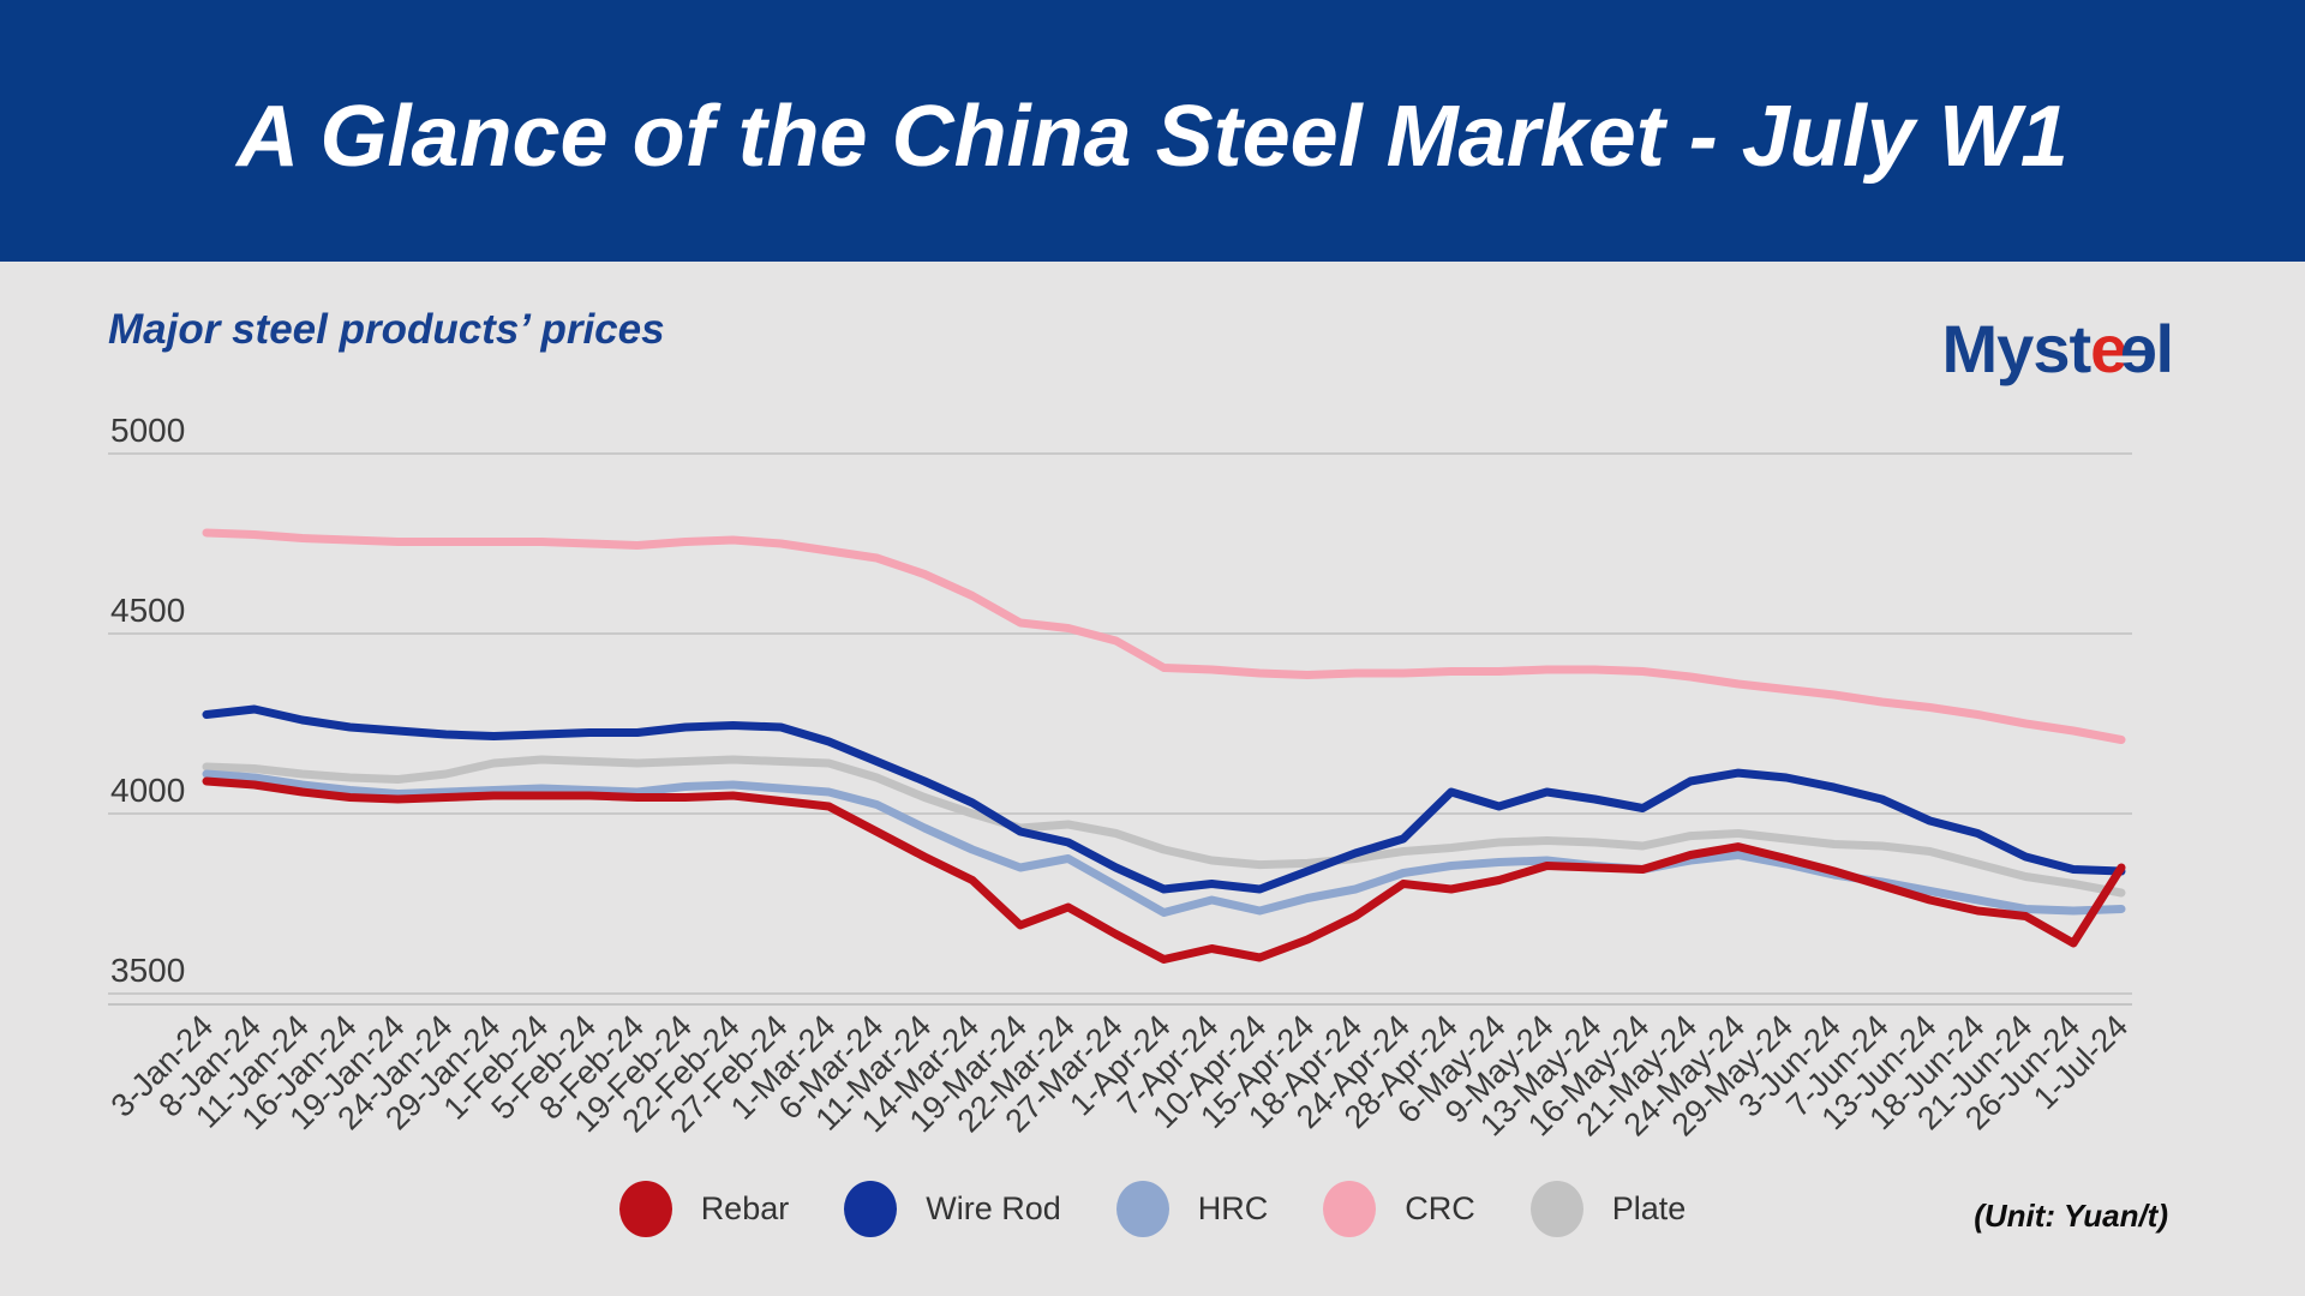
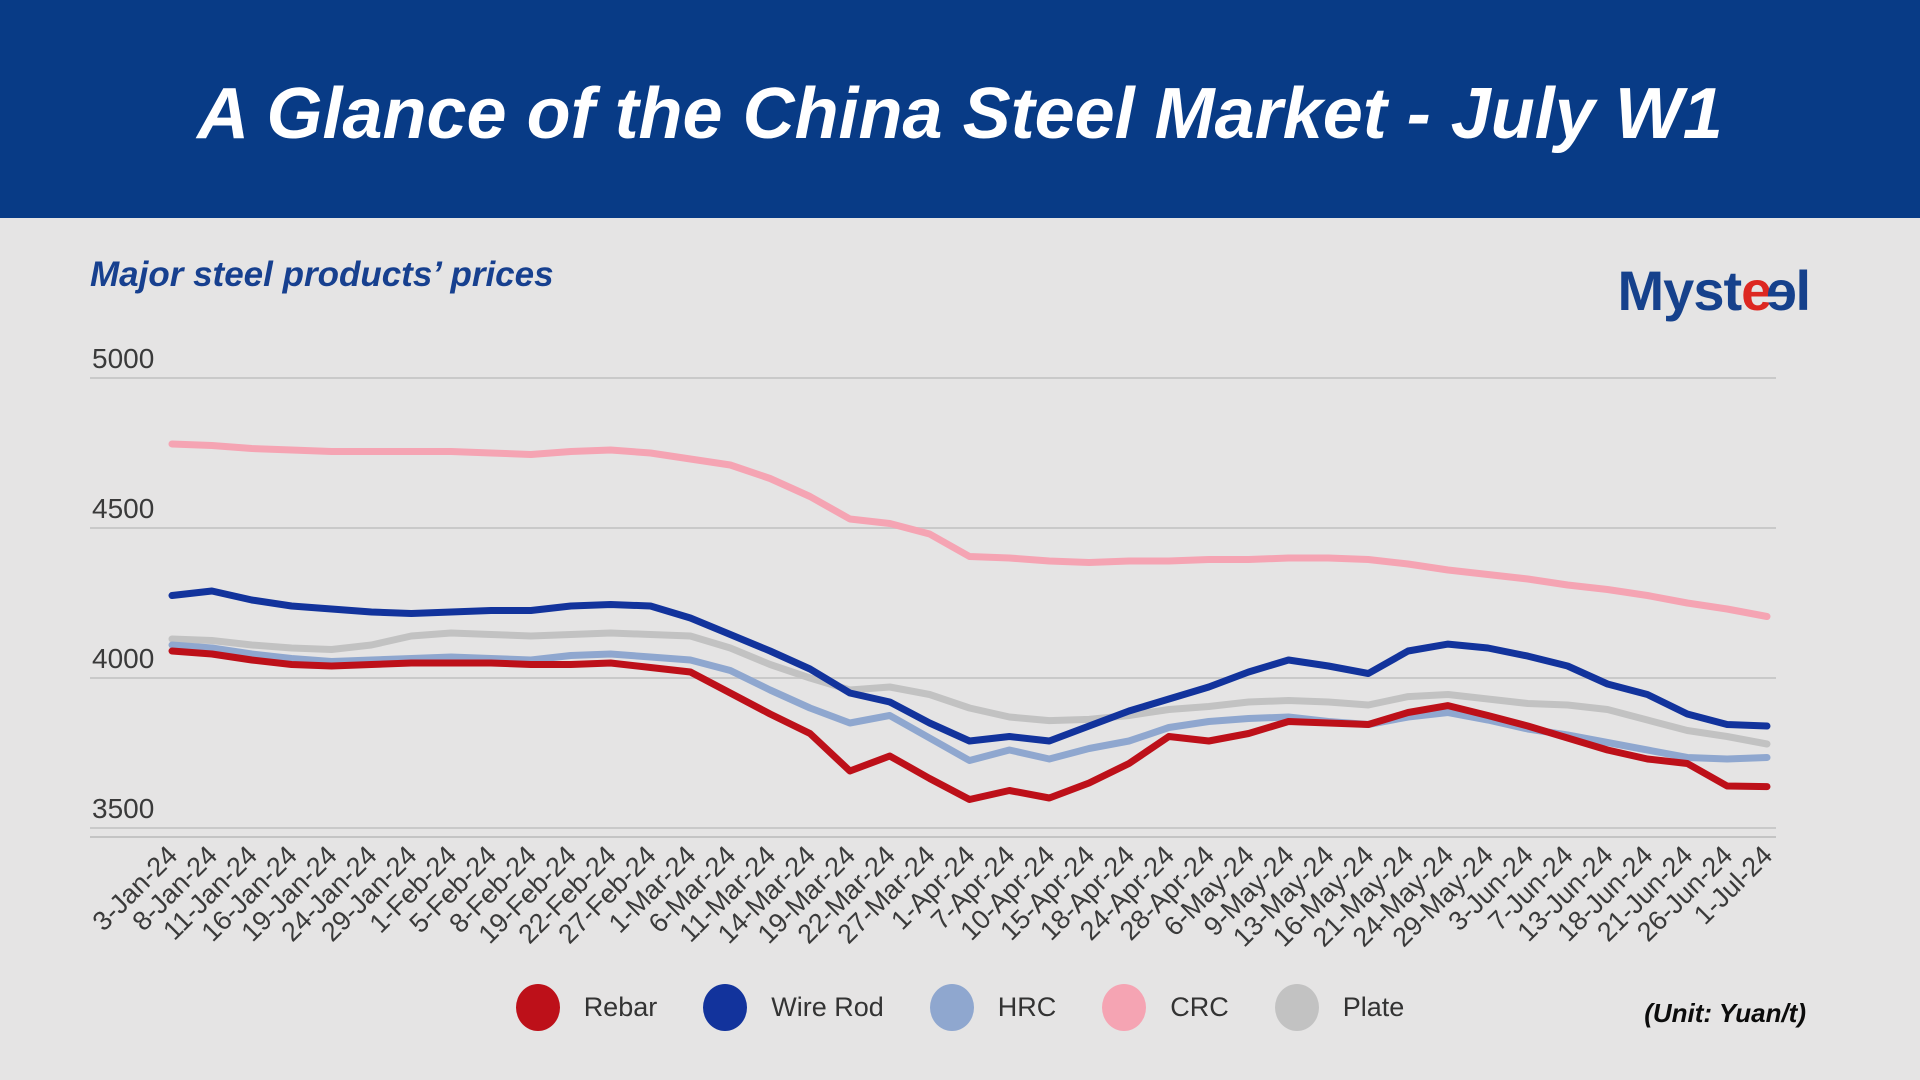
Wire Rod/28-Apr-24: 4060 -> 3970
Rebar/1-Jul-24: 3850 -> 3640
